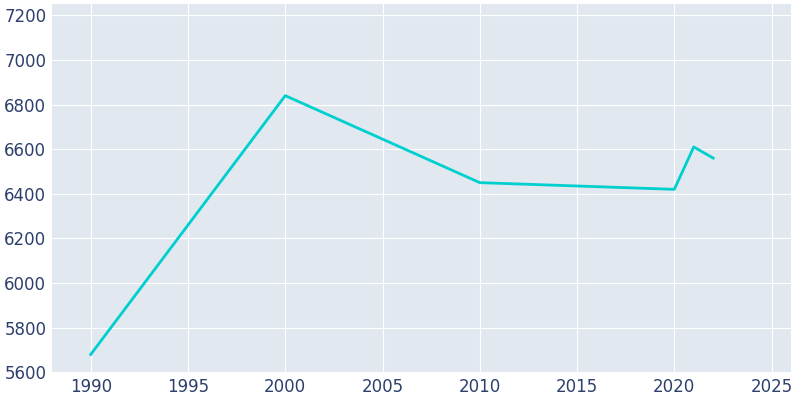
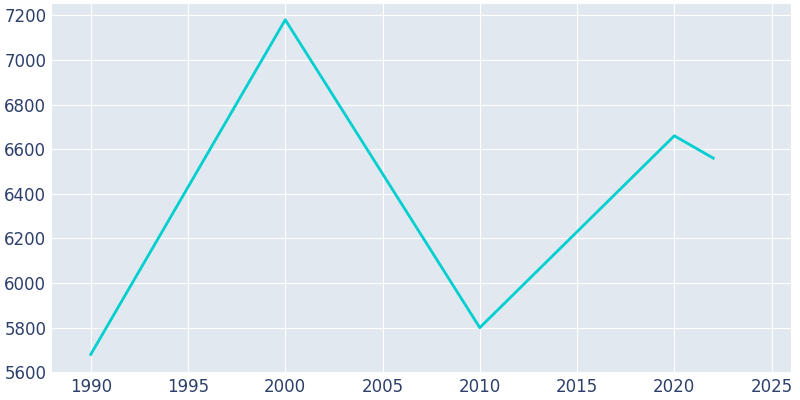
2000: 6840 -> 7180
2010: 6450 -> 5800
2020: 6420 -> 6660
